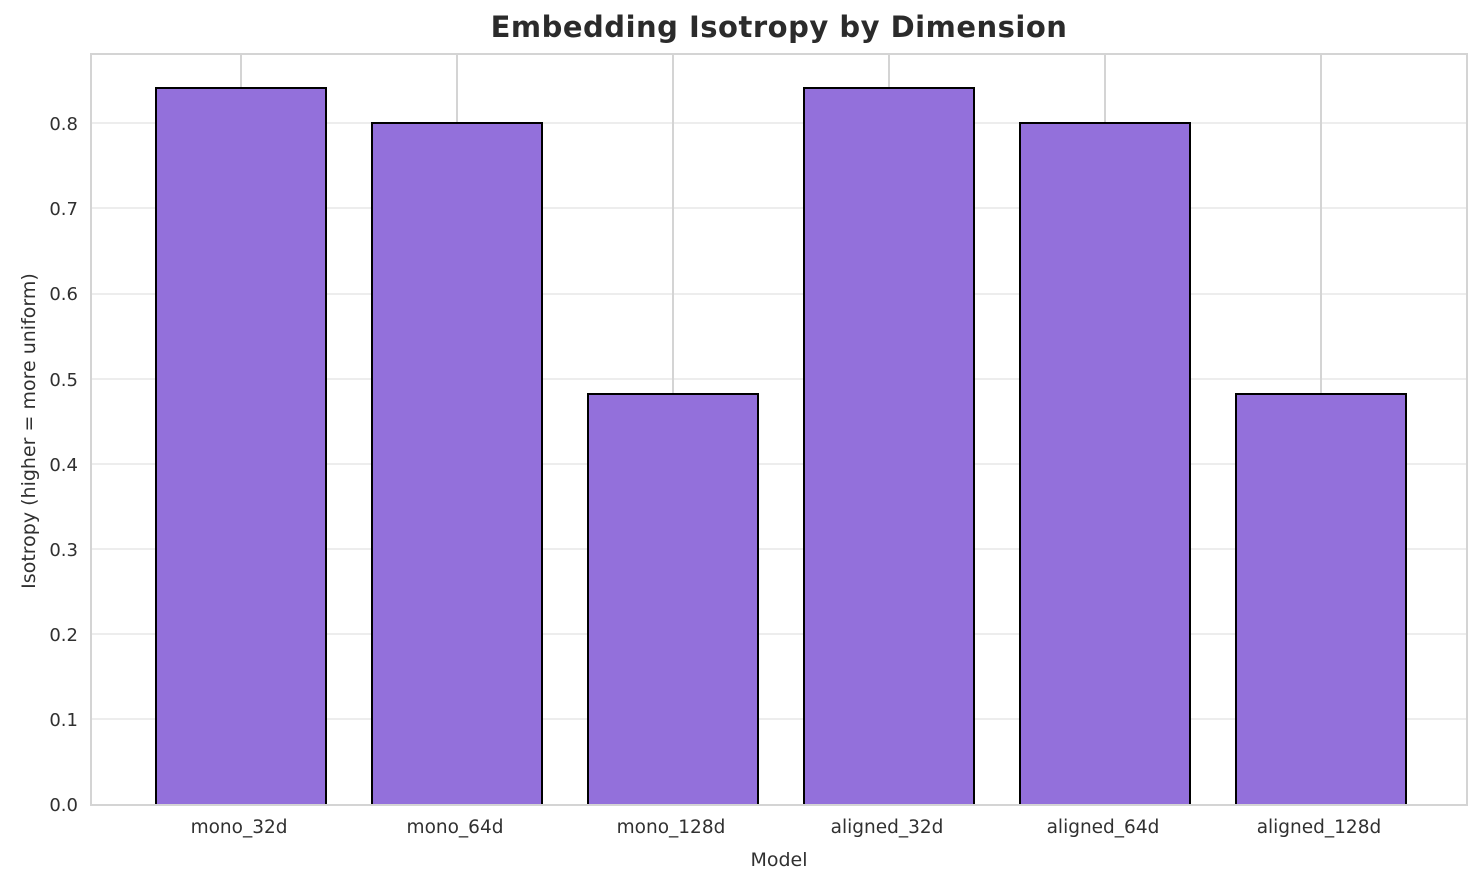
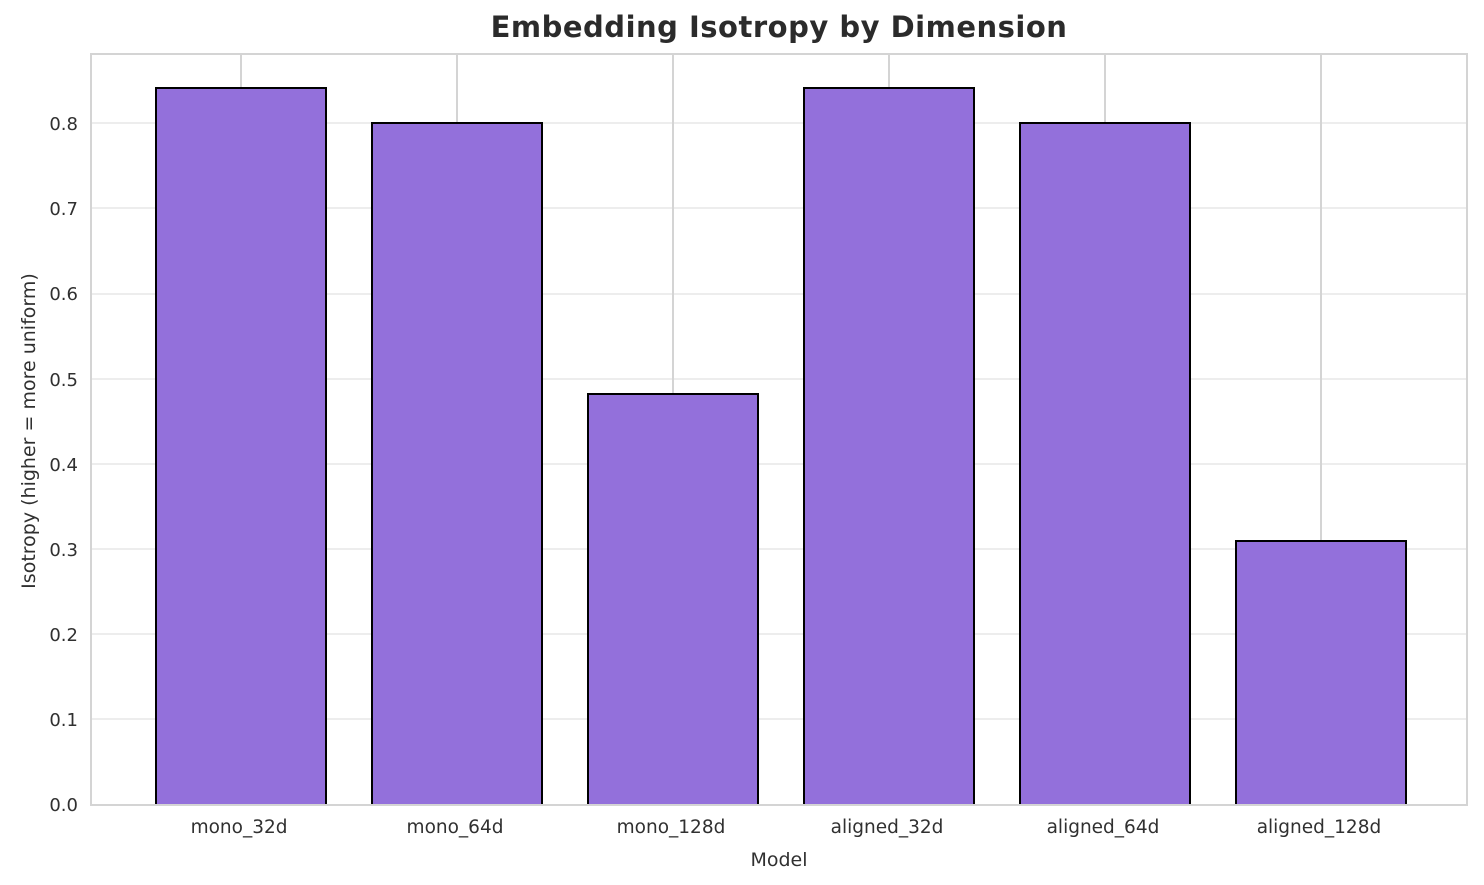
aligned_128d: 0.48 -> 0.31
